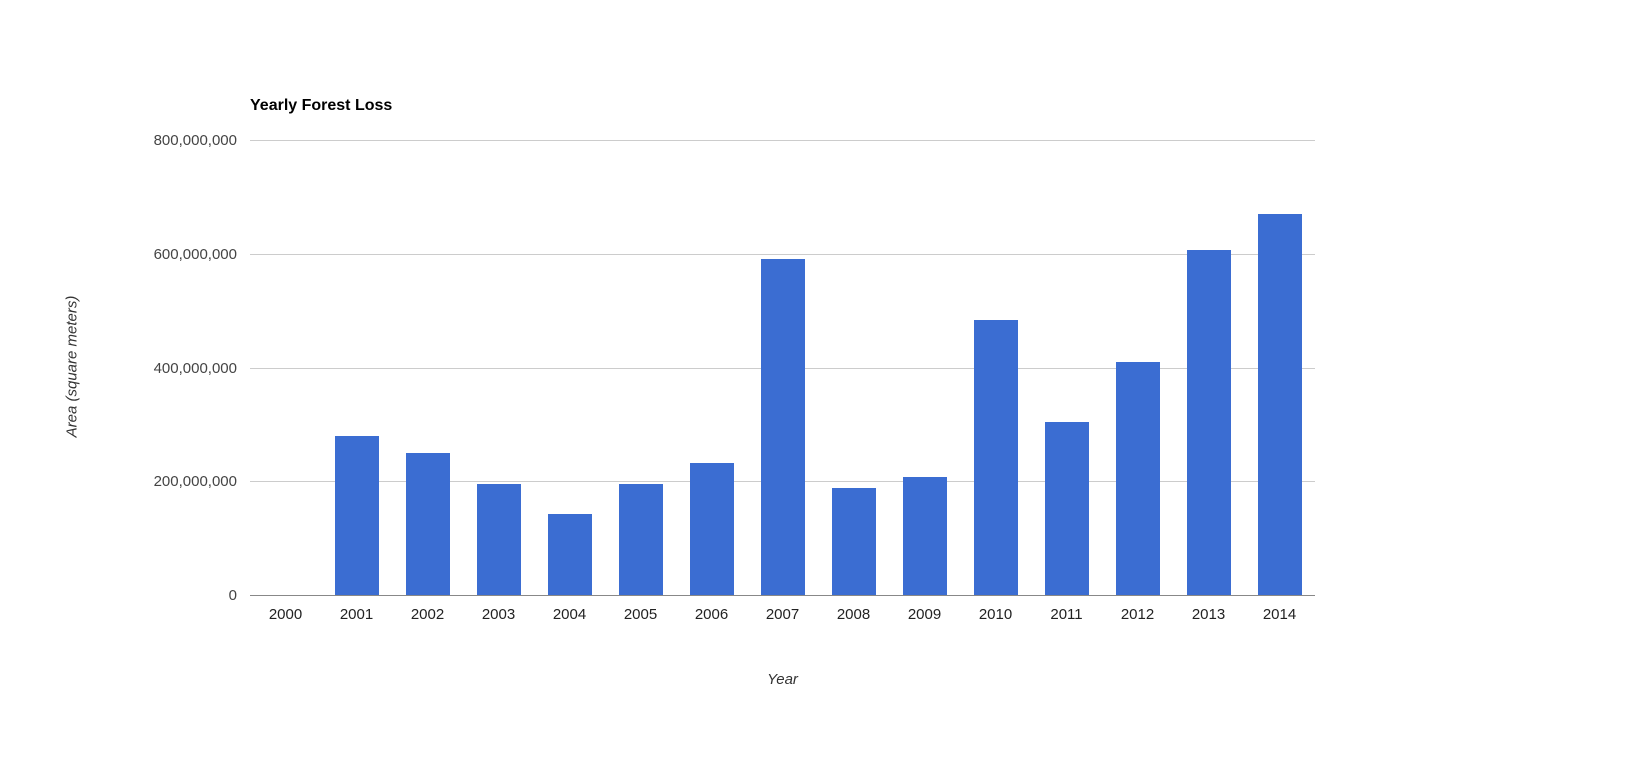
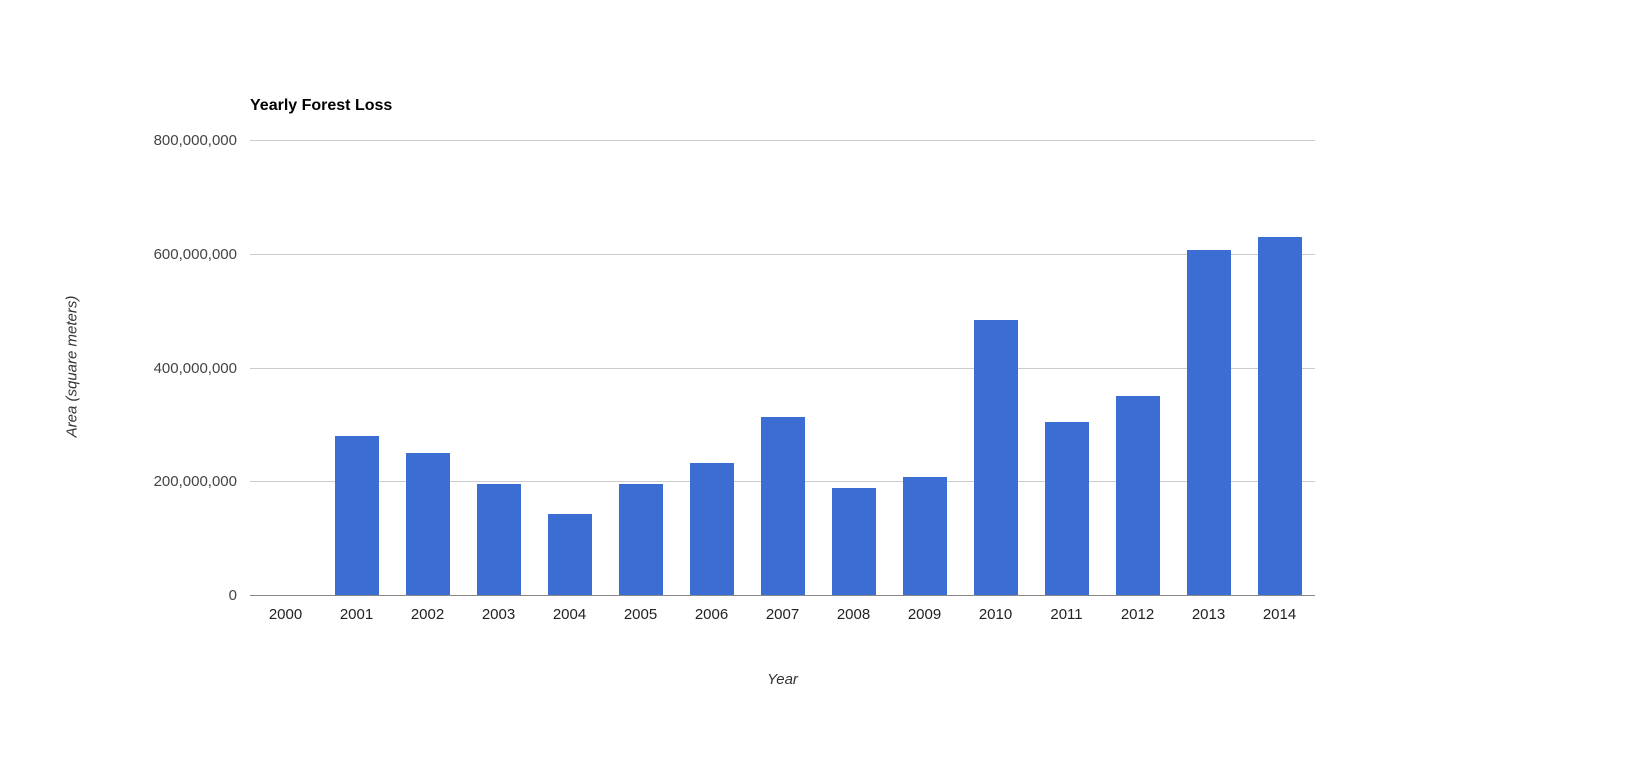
2007: 590000000 -> 310000000
2012: 410000000 -> 350000000
2014: 670000000 -> 630000000
